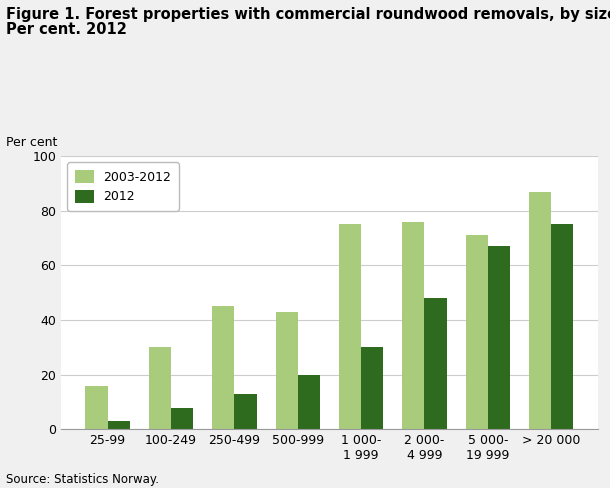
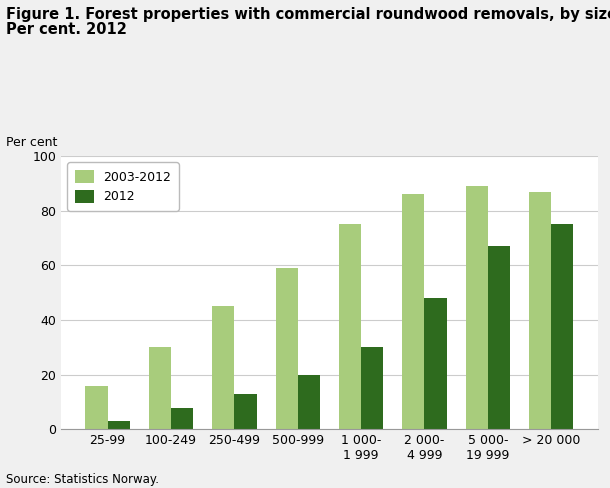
2003-2012/500-999: 43 -> 59
2003-2012/2 000- 4 999: 76 -> 86
2003-2012/5 000- 19 999: 71 -> 89
